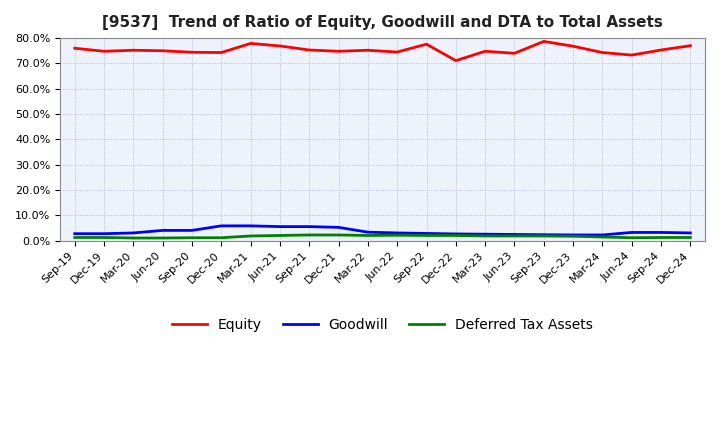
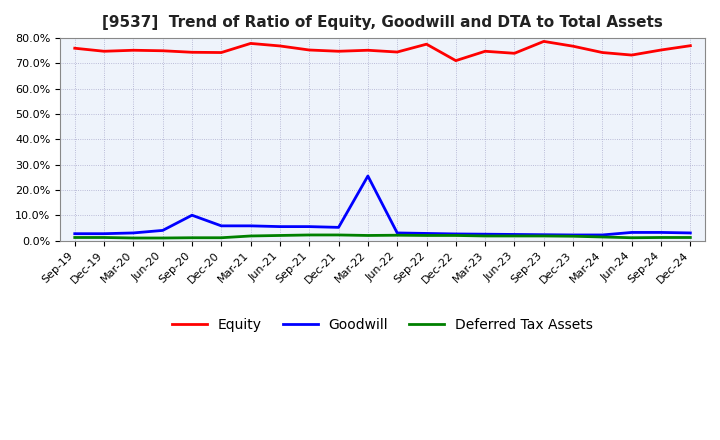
Goodwill/Sep-20: 4.0% -> 10.0%
Goodwill/Mar-22: 3.3% -> 25.5%
